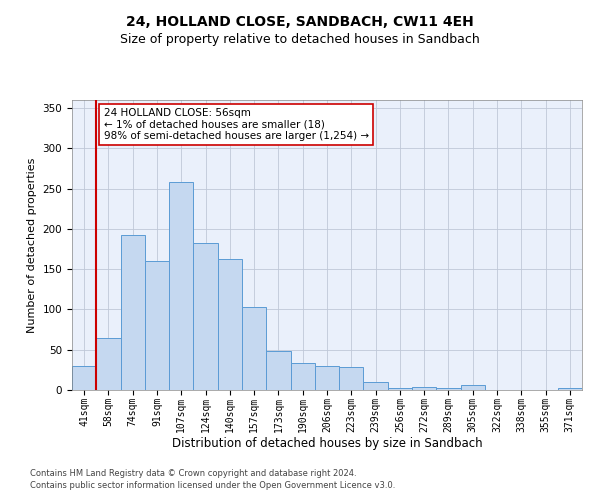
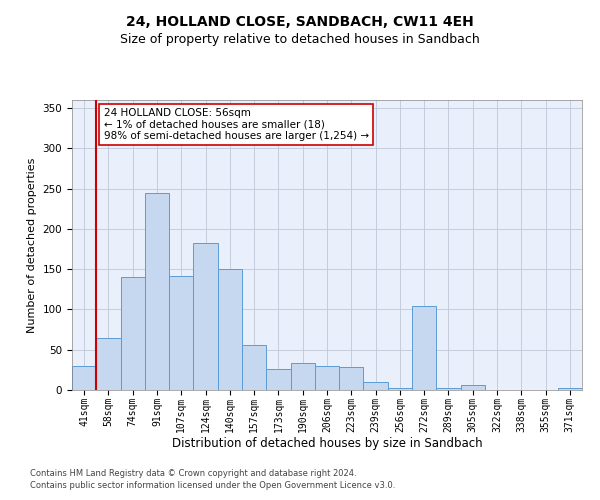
74sqm: 193 -> 140
91sqm: 160 -> 244
107sqm: 258 -> 142
140sqm: 163 -> 150
157sqm: 103 -> 56
173sqm: 49 -> 26
272sqm: 4 -> 104
